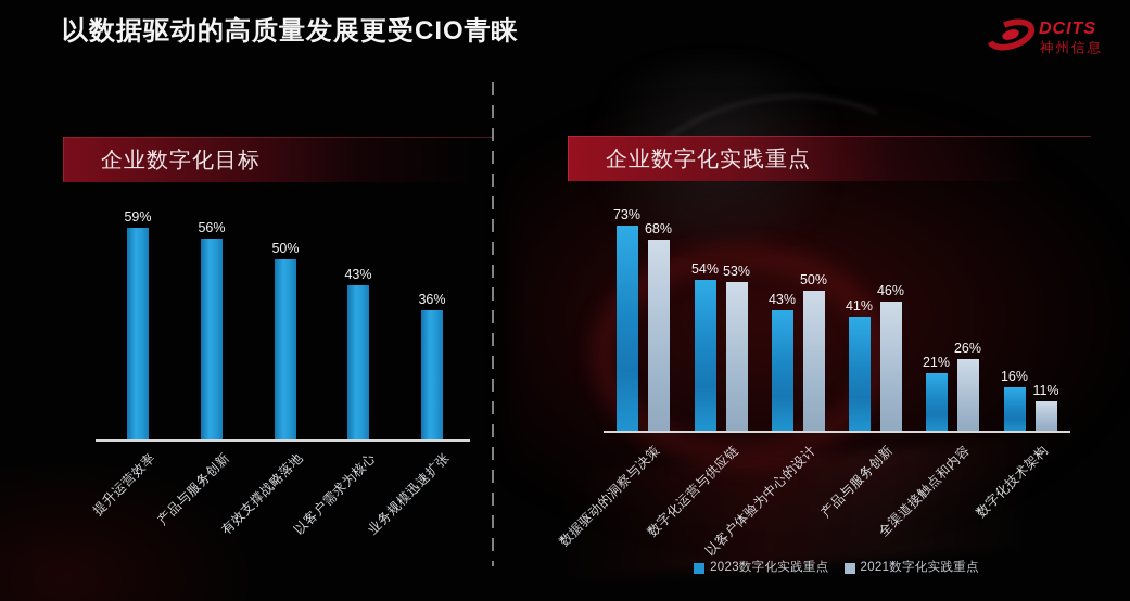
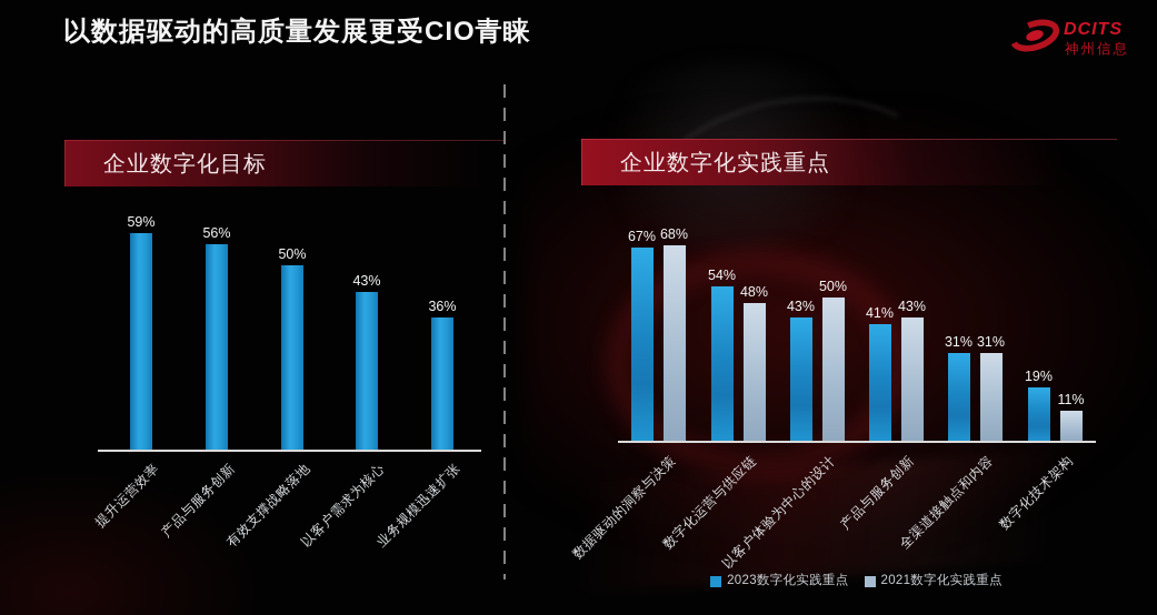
企业数字化实践重点/2023数字化实践重点/数据驱动的洞察与决策: 73% -> 67%
企业数字化实践重点/2021数字化实践重点/数字化运营与供应链: 53% -> 48%
企业数字化实践重点/2021数字化实践重点/产品与服务创新: 46% -> 43%
企业数字化实践重点/2023数字化实践重点/全渠道接触点和内容: 21% -> 31%
企业数字化实践重点/2021数字化实践重点/全渠道接触点和内容: 26% -> 31%
企业数字化实践重点/2023数字化实践重点/数字化技术架构: 16% -> 19%
